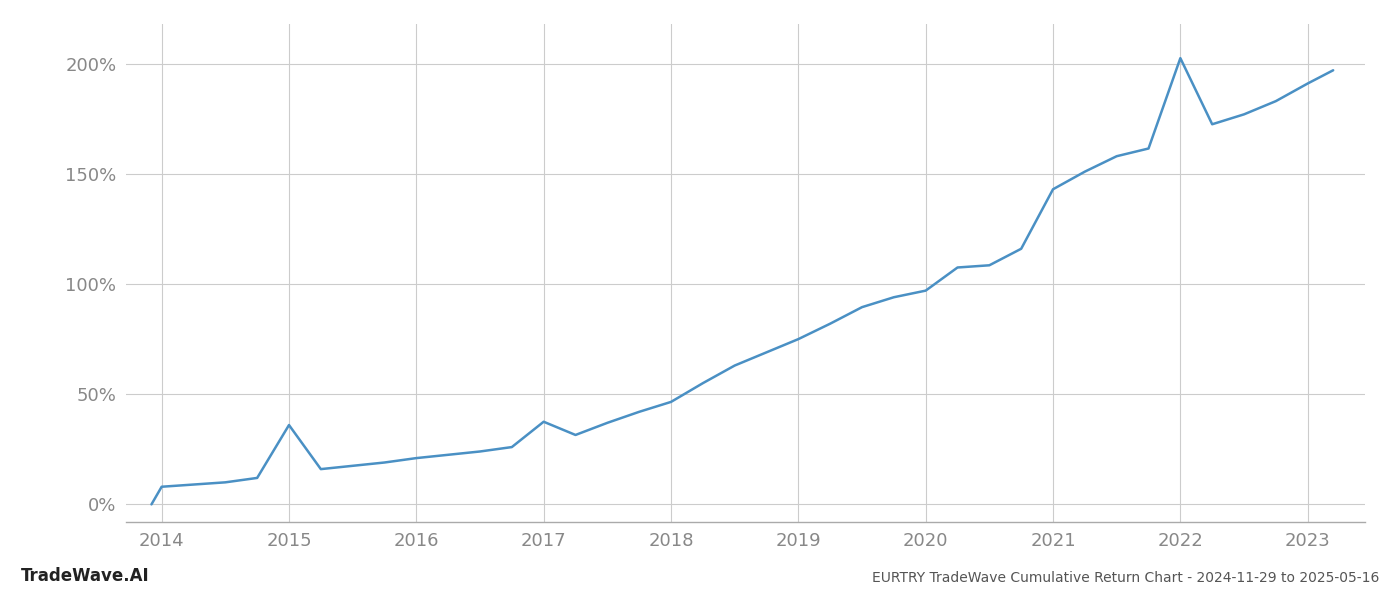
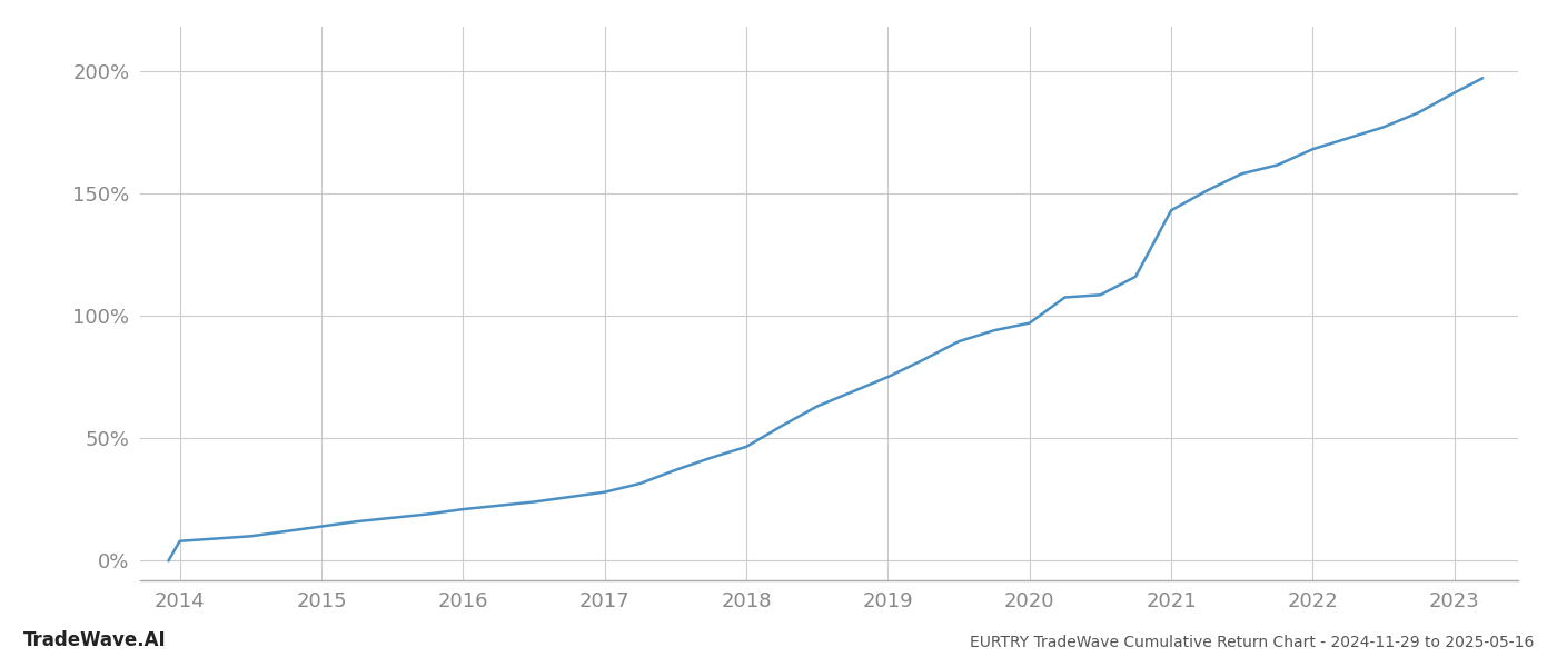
2015: 36.0% -> 14.0%
2017: 37.5% -> 28.0%
2022: 202.5% -> 168.0%
